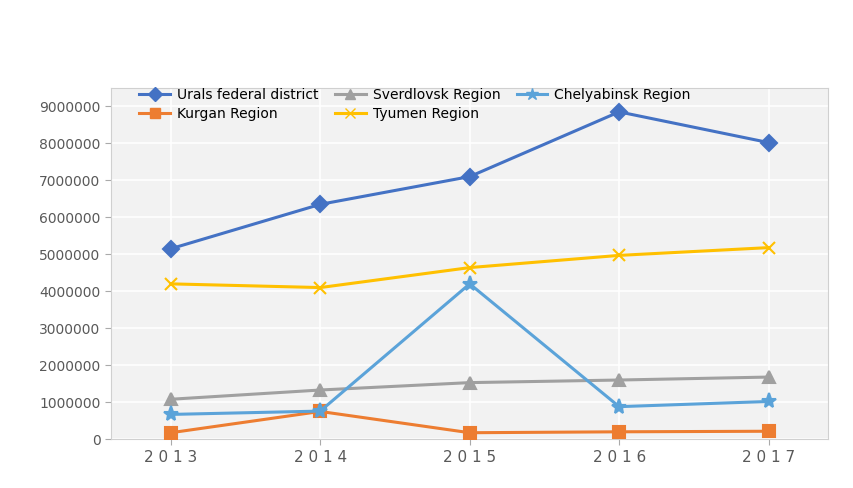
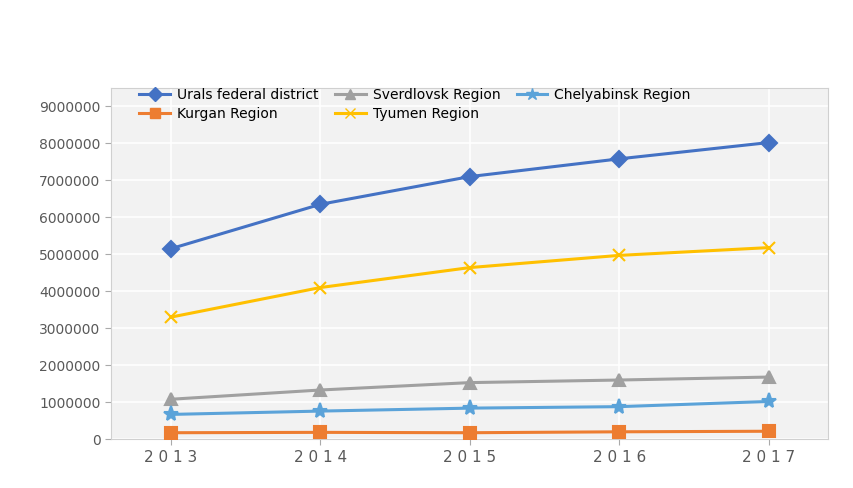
Tyumen Region/2 0 1 3: 4200000 -> 3300000
Kurgan Region/2 0 1 4: 750000 -> 180000
Chelyabinsk Region/2 0 1 5: 4200000 -> 840000
Urals federal district/2 0 1 6: 8850000 -> 7580000
